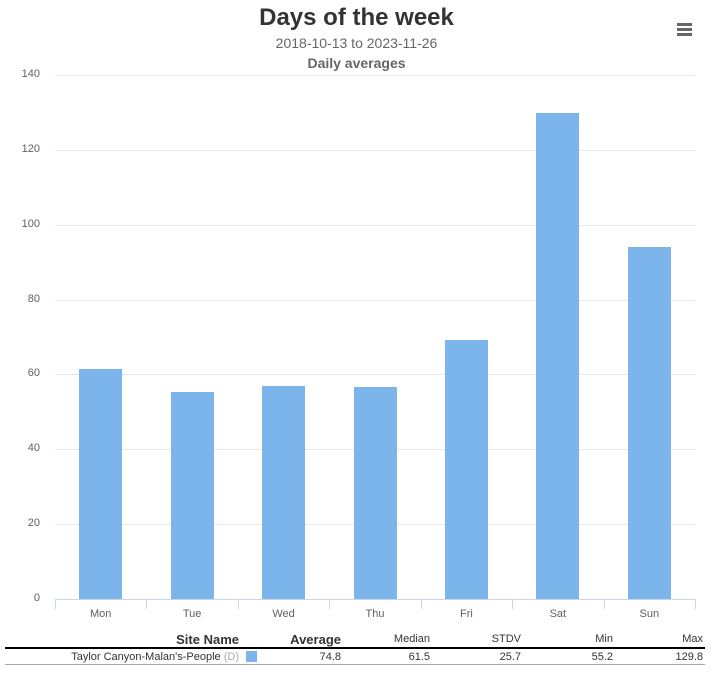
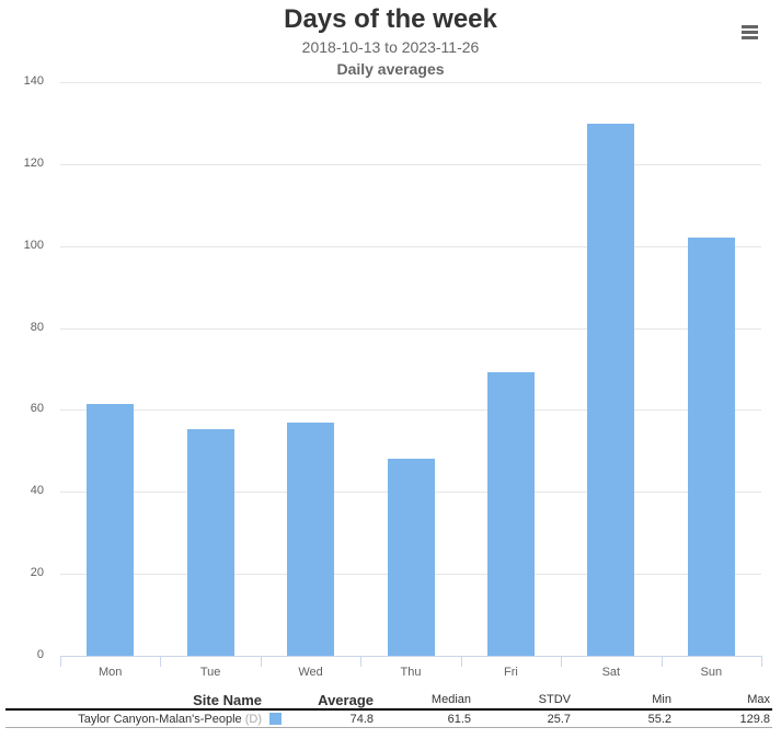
Thu: 57 -> 48
Sun: 94 -> 102
